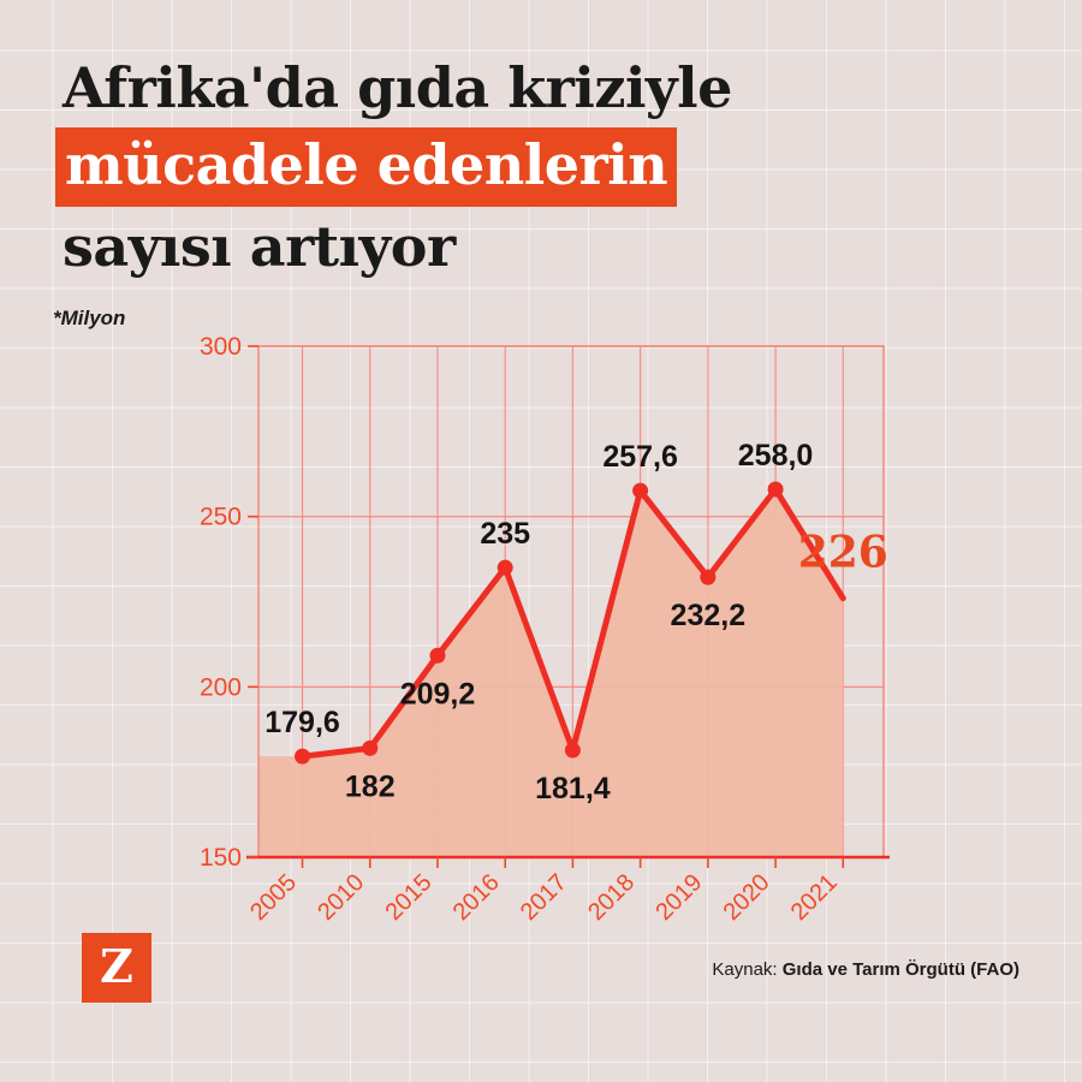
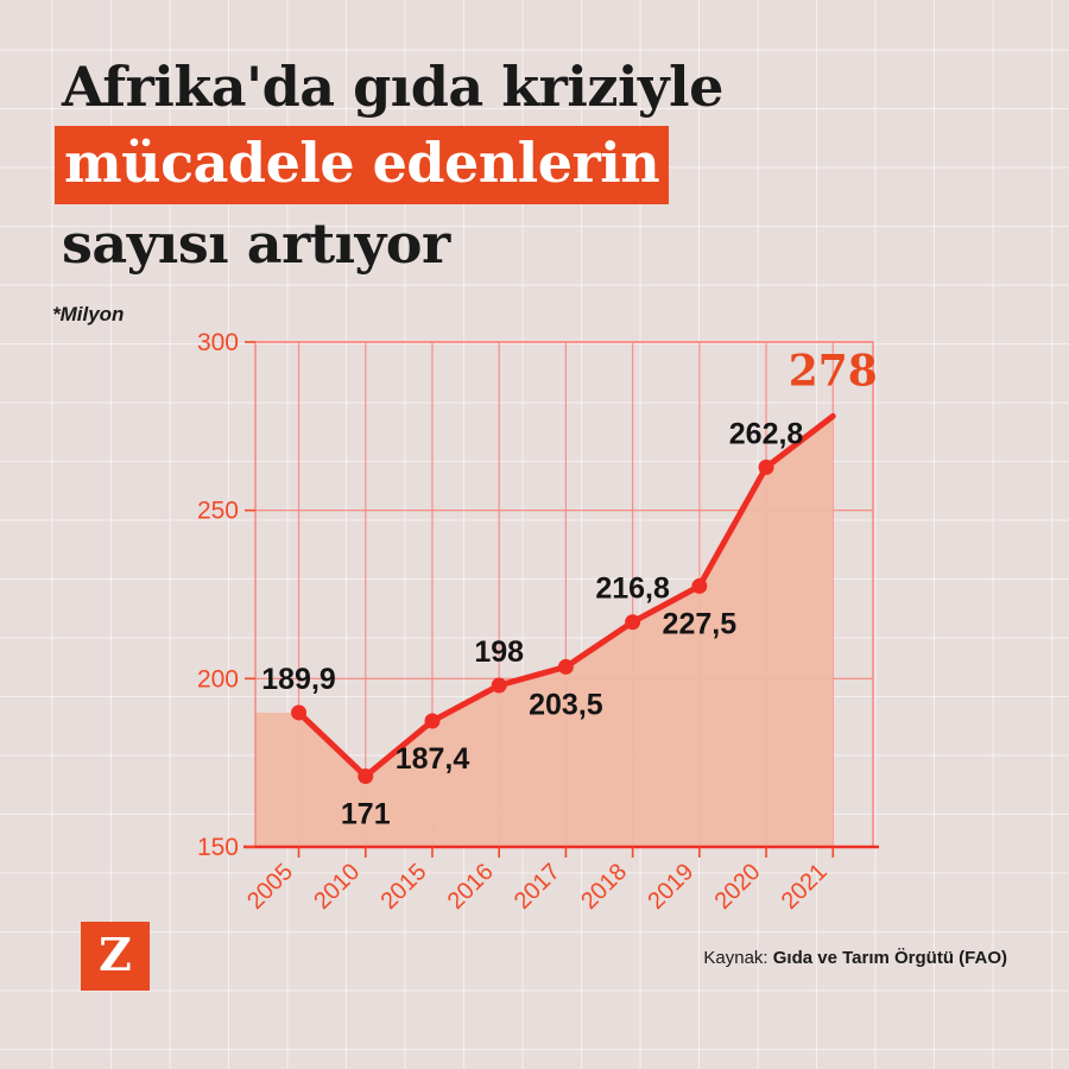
2005: 179,6 -> 189,9
2010: 182 -> 171
2015: 209,2 -> 187,4
2016: 235 -> 198
2017: 181,4 -> 203,5
2018: 257,6 -> 216,8
2019: 232,2 -> 227,5
2020: 258,0 -> 262,8
2021: 226 -> 278
